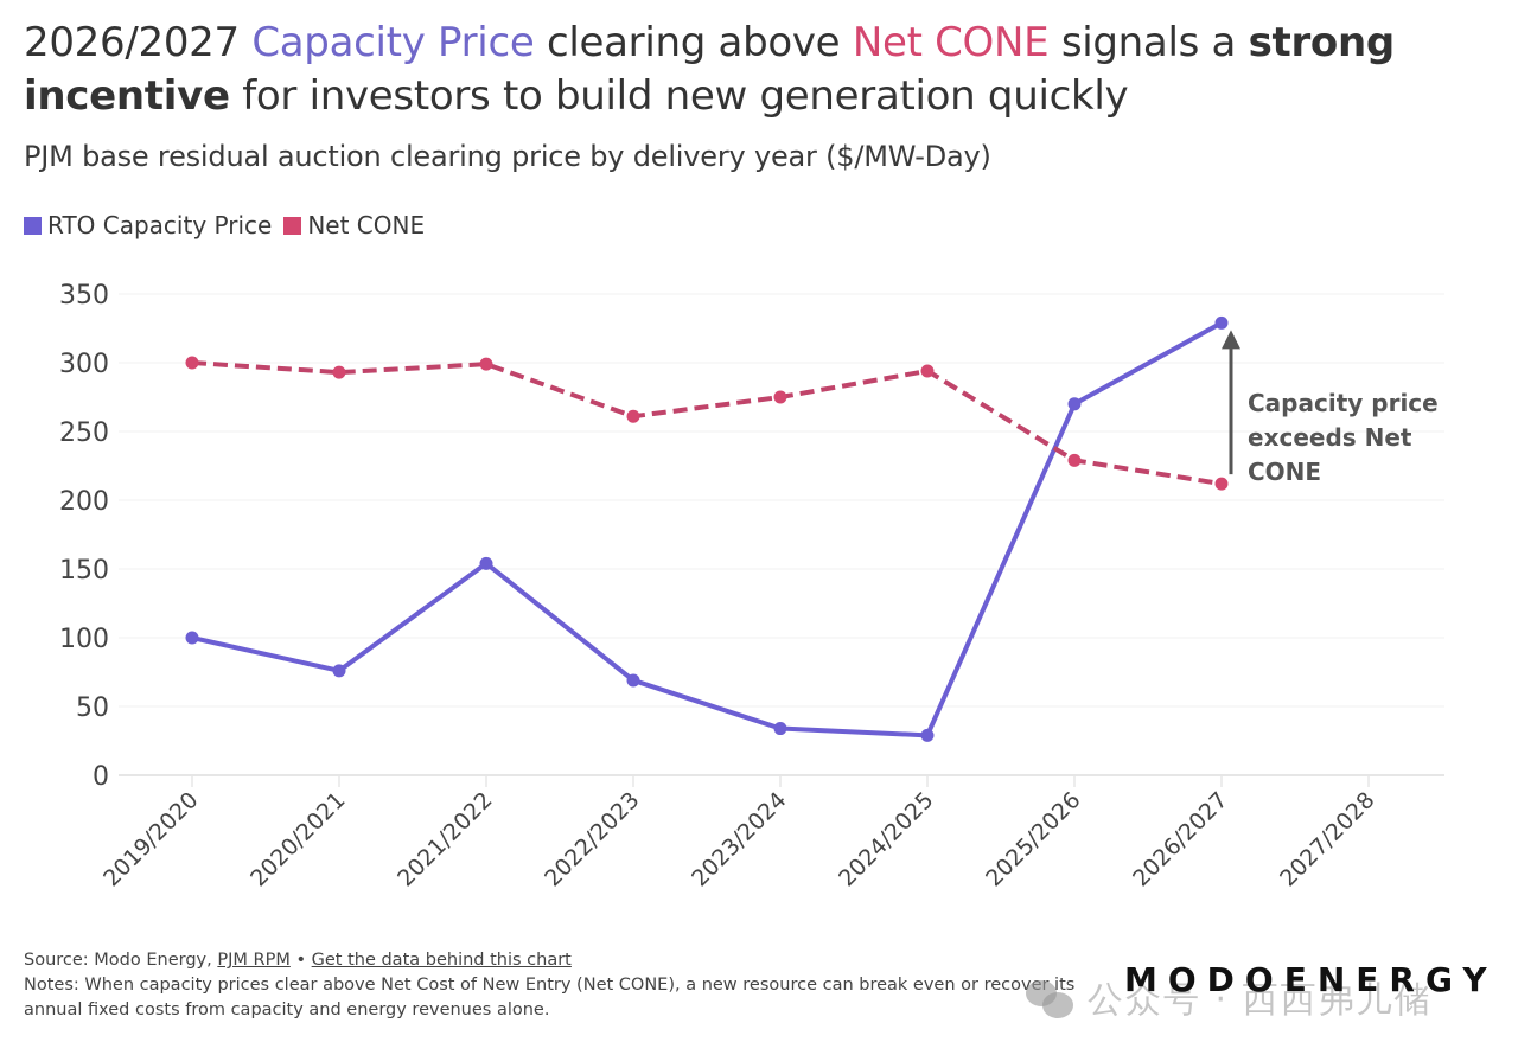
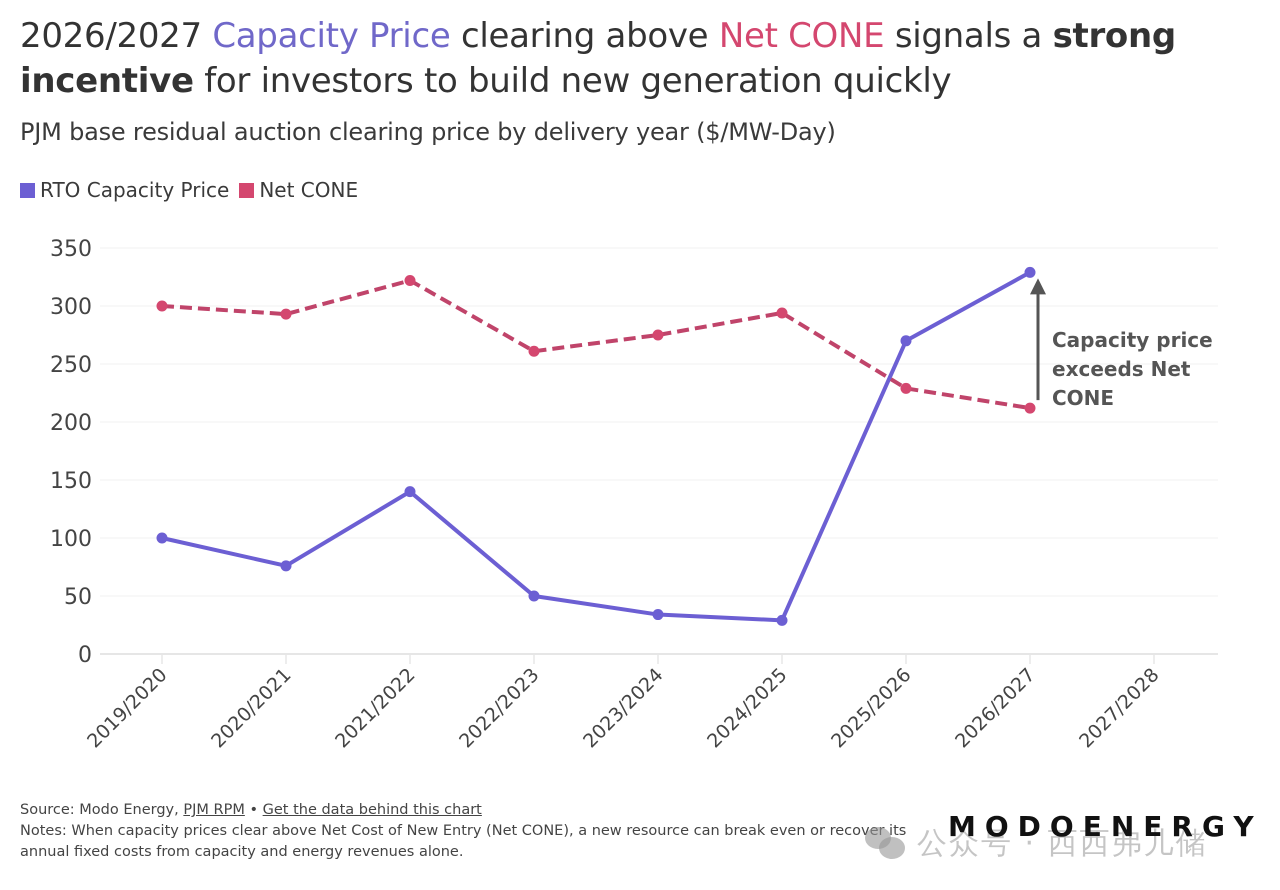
RTO Capacity Price/2021/2022: 154 -> 140
Net CONE/2021/2022: 299 -> 322
RTO Capacity Price/2022/2023: 69 -> 50
